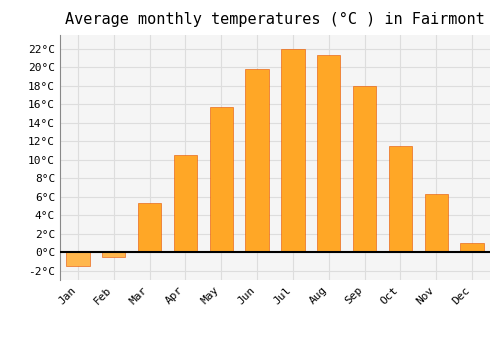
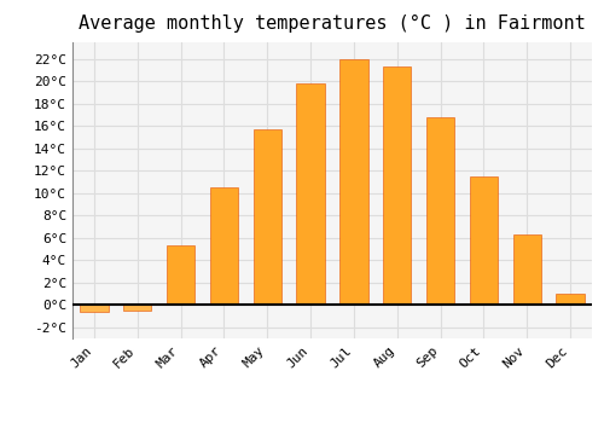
Jan: -1.5°C -> -0.6°C
Sep: 18.0°C -> 16.8°C
